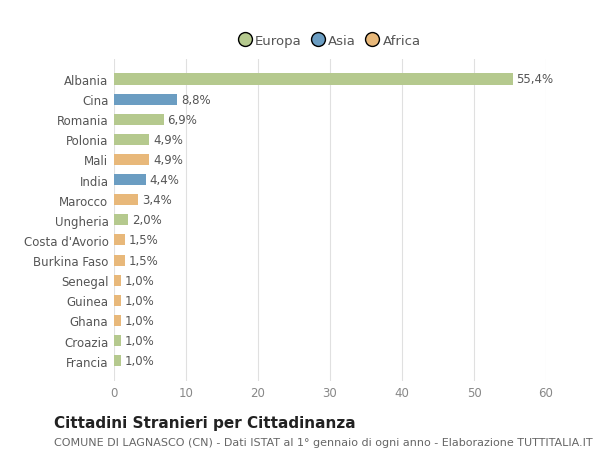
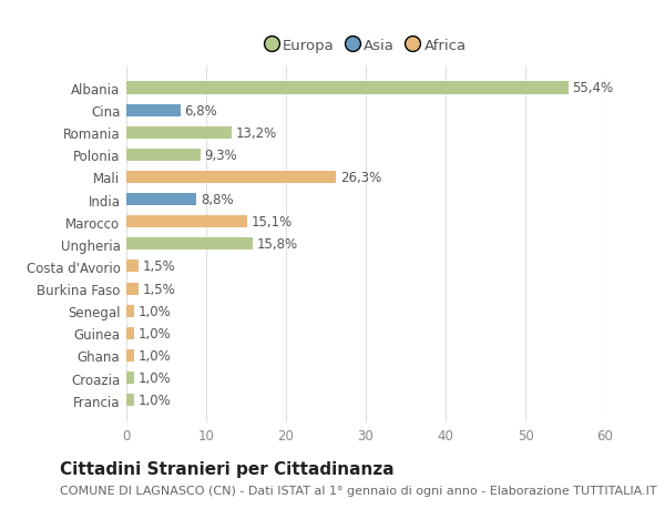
Cina: 8,8% -> 6,8%
Romania: 6,9% -> 13,2%
Polonia: 4,9% -> 9,3%
Mali: 4,9% -> 26,3%
India: 4,4% -> 8,8%
Marocco: 3,4% -> 15,1%
Ungheria: 2,0% -> 15,8%
